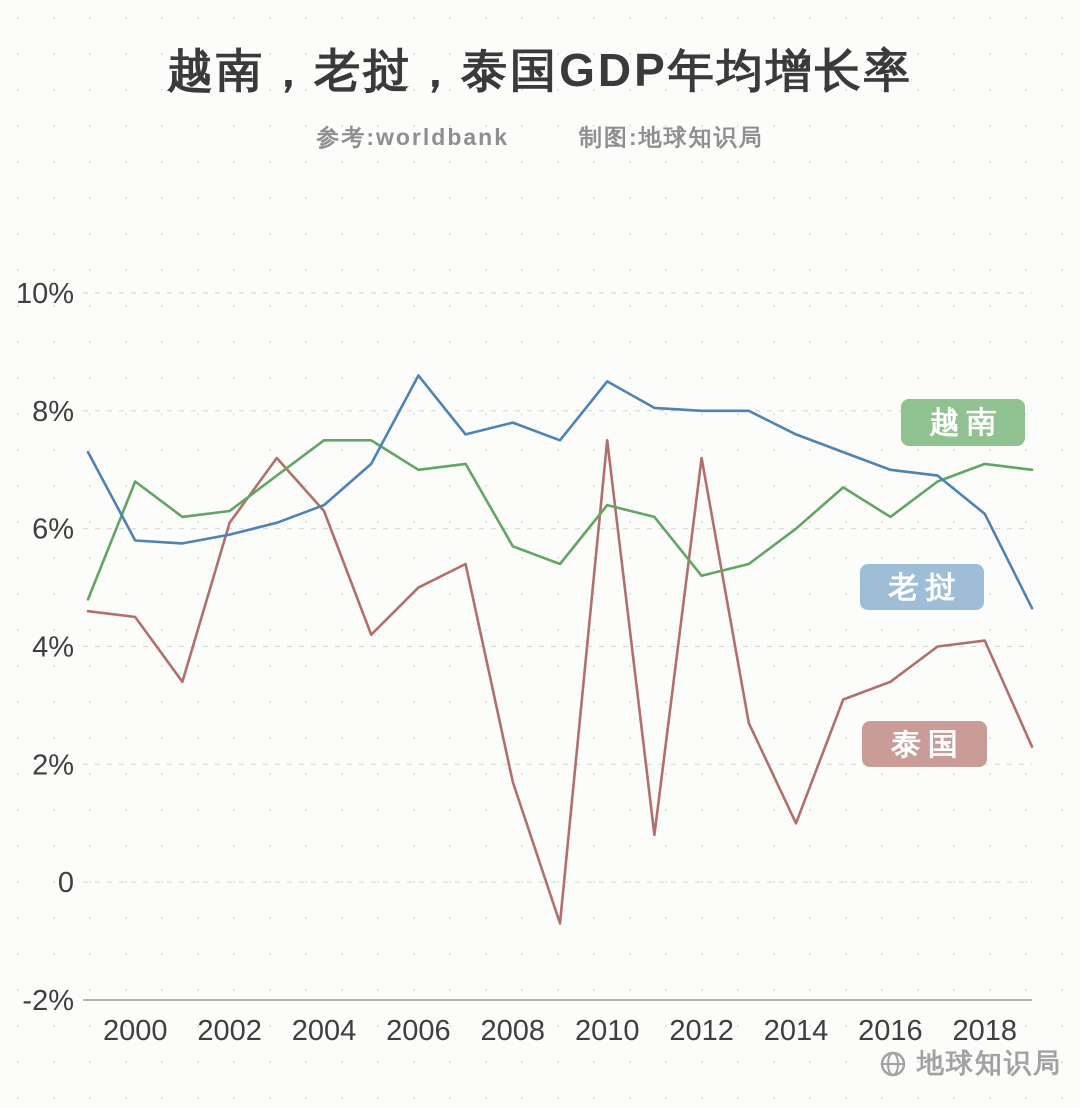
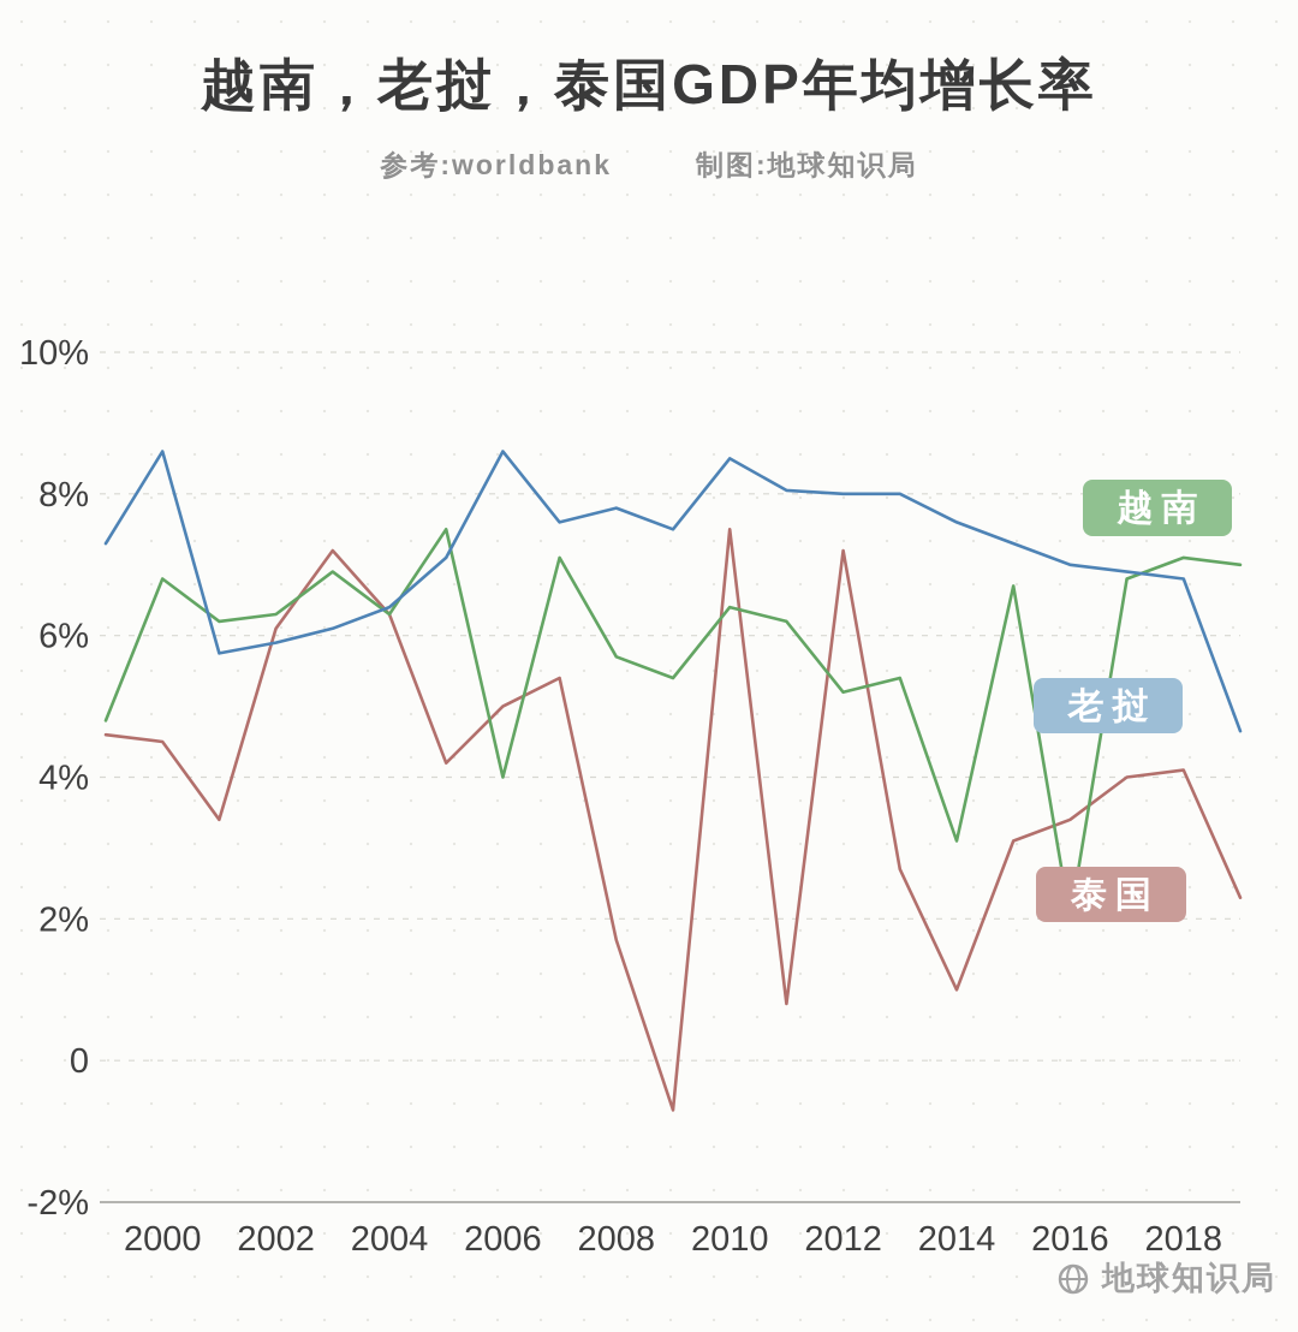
老挝/2000: 5.8% -> 8.6%
越南/2004: 7.5% -> 6.3%
越南/2006: 7.0% -> 4.0%
越南/2014: 6.0% -> 3.1%
越南/2016: 6.2% -> 2.0%
老挝/2018: 6.2% -> 6.8%
